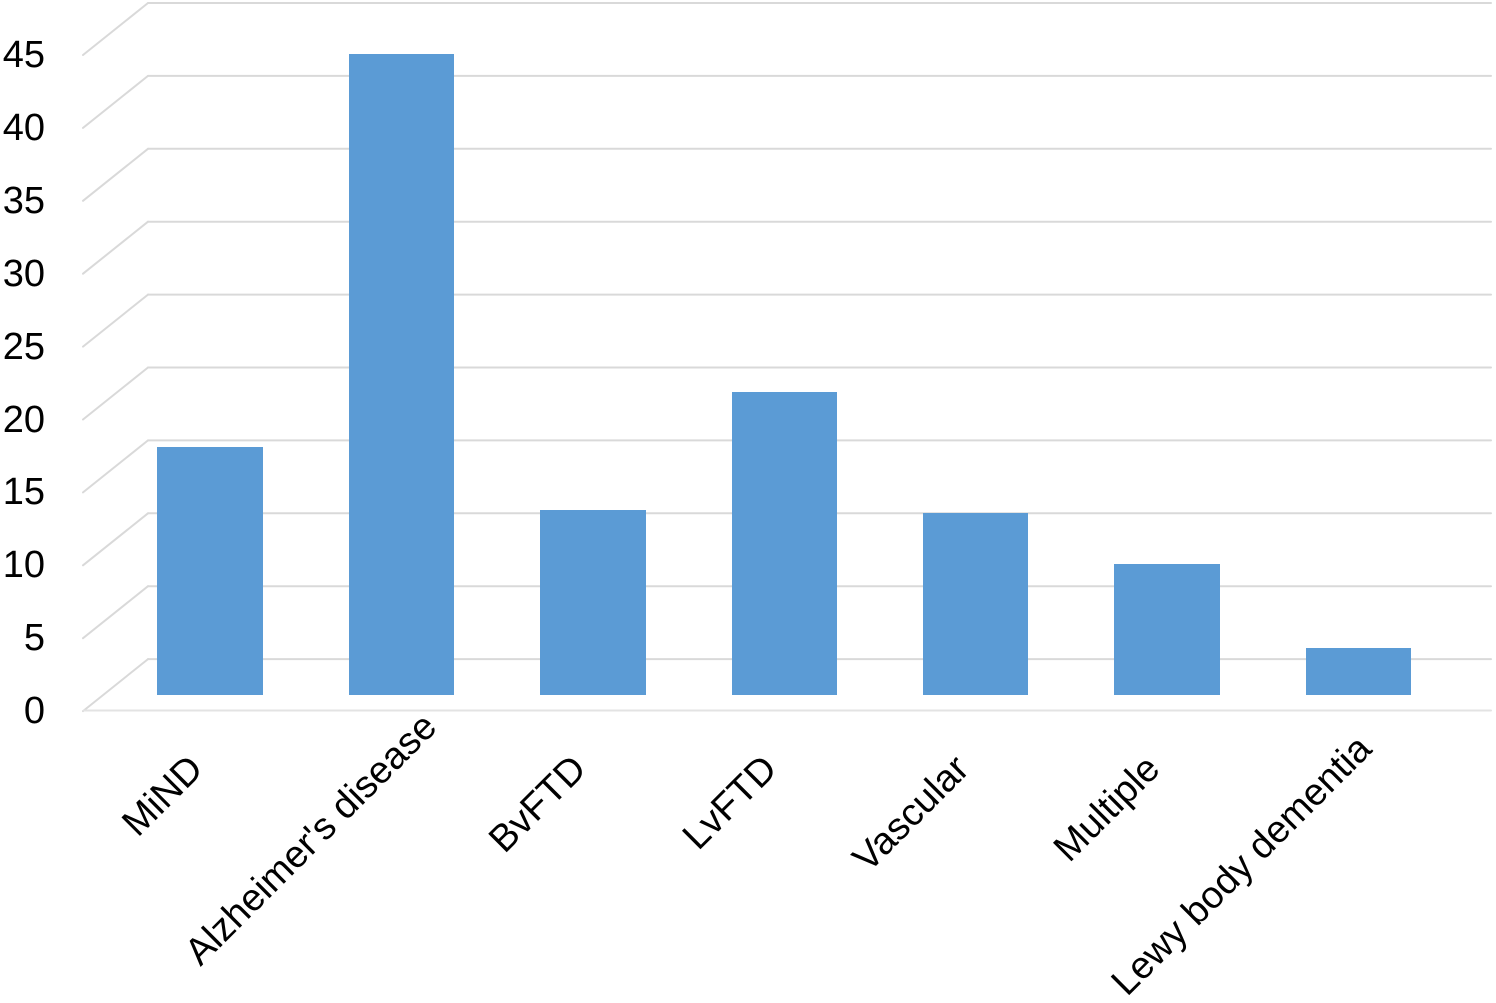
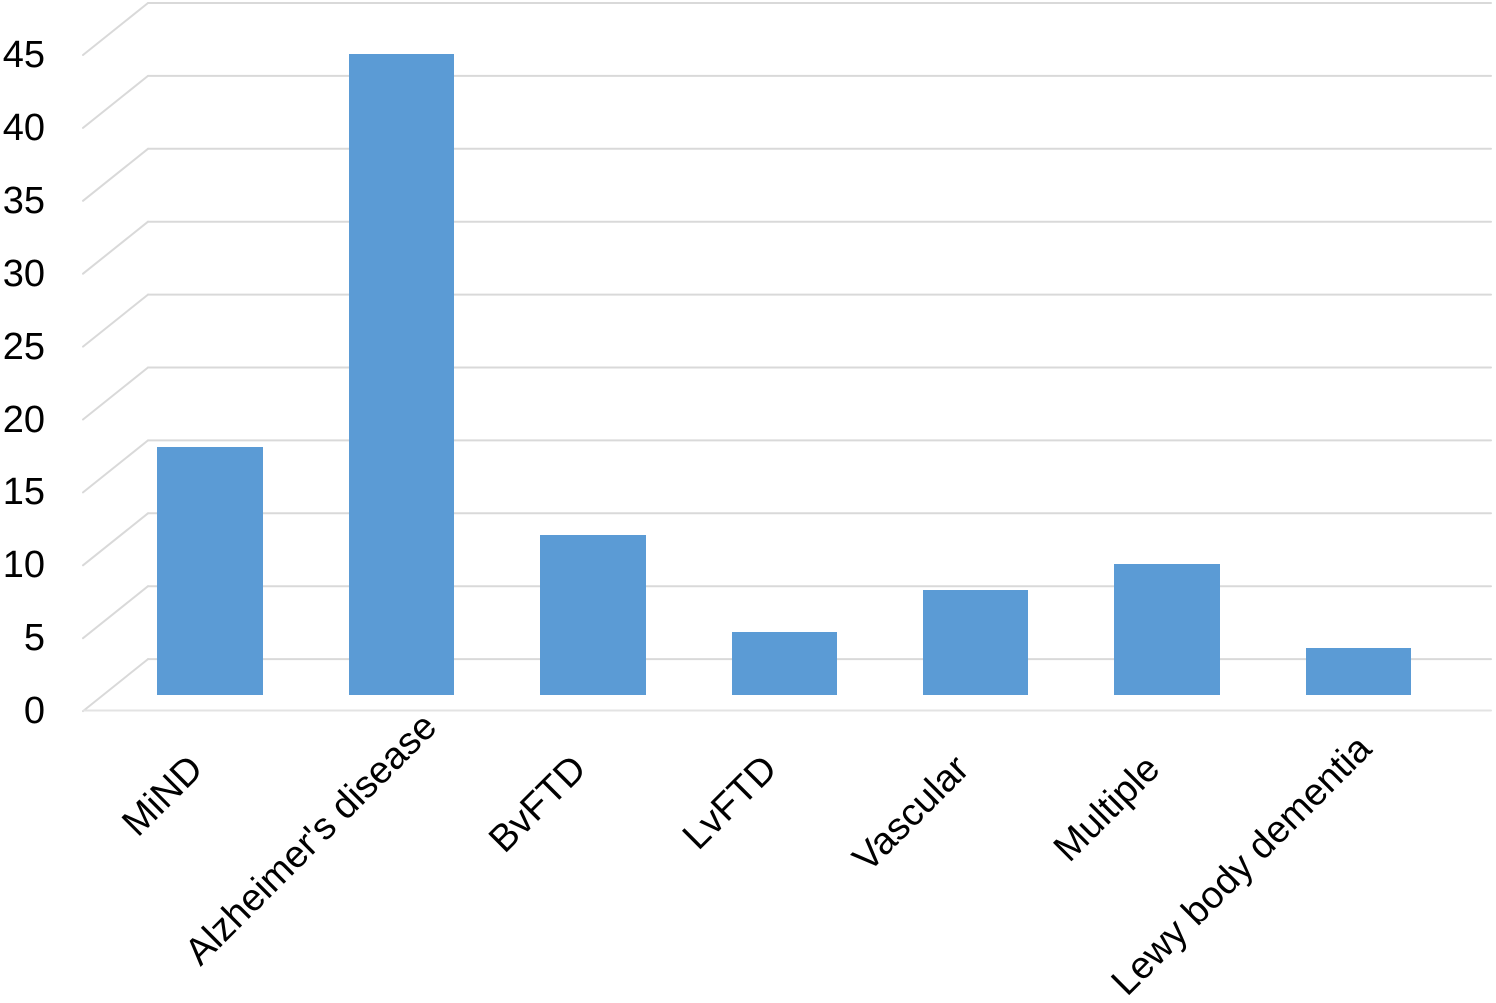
BvFTD: 12.7 -> 11.0
LvFTD: 20.8 -> 4.3
Vascular: 12.5 -> 7.2
